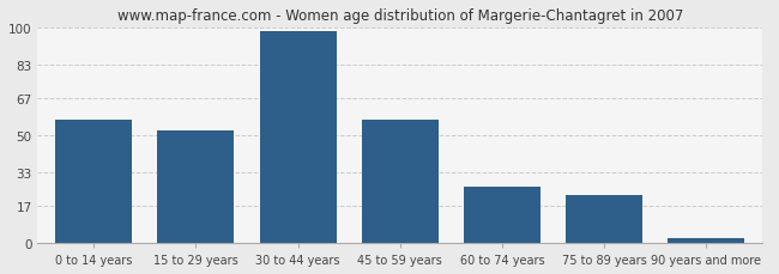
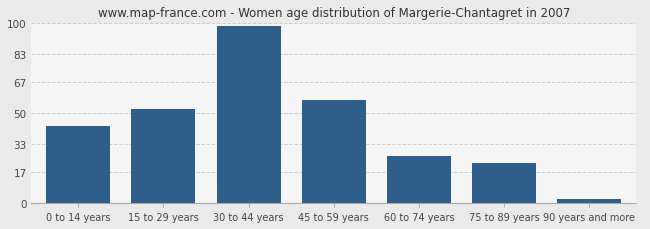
0 to 14 years: 57 -> 43
